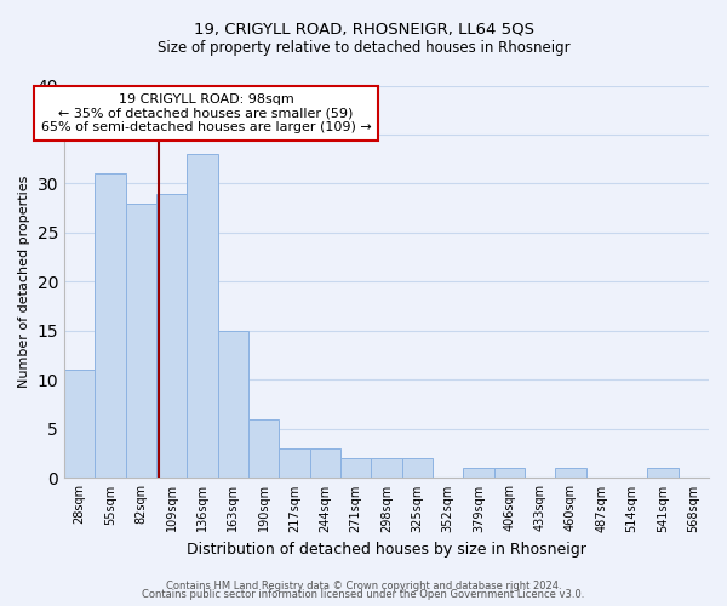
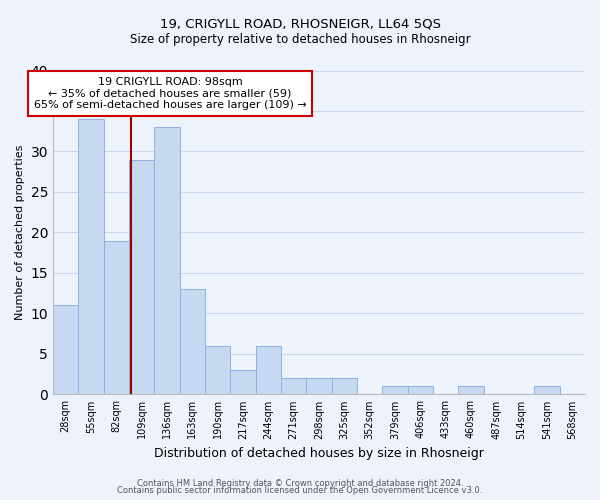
55sqm: 31 -> 34
82sqm: 28 -> 19
163sqm: 15 -> 13
244sqm: 3 -> 6
